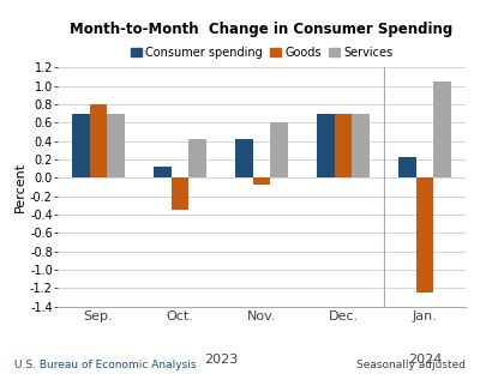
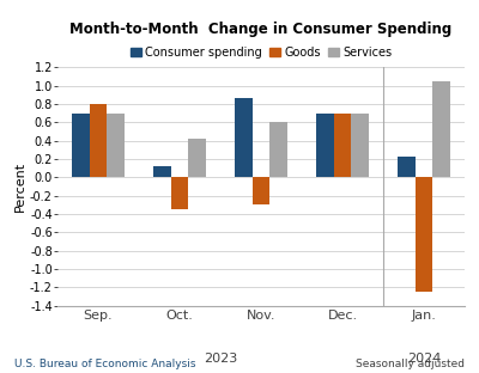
Consumer spending/Nov.: 0.42 -> 0.86
Goods/Nov.: -0.08 -> -0.30
